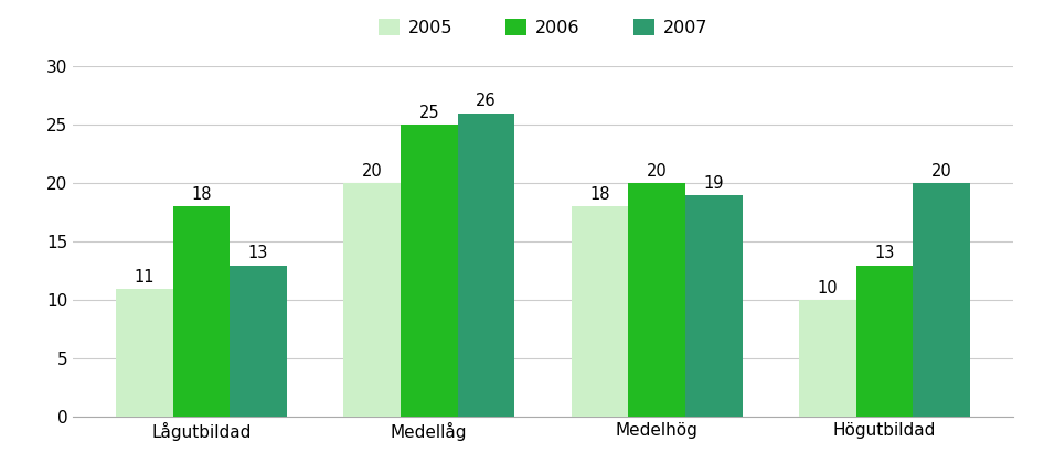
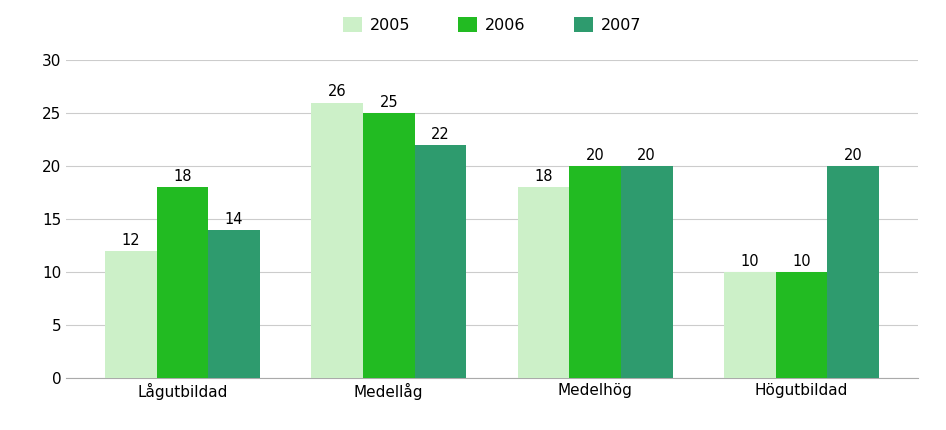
2005/Lågutbildad: 11 -> 12
2007/Lågutbildad: 13 -> 14
2005/Medellåg: 20 -> 26
2007/Medellåg: 26 -> 22
2007/Medelhög: 19 -> 20
2006/Högutbildad: 13 -> 10
